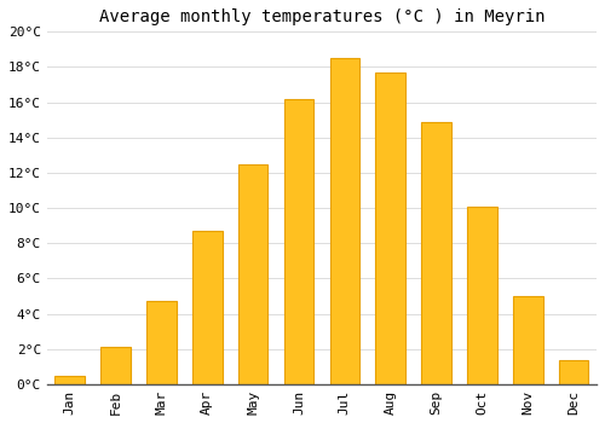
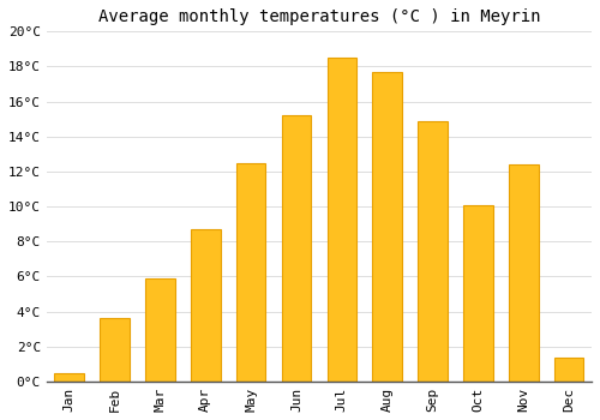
Feb: 2.1°C -> 3.6°C
Mar: 4.7°C -> 5.9°C
Jun: 16.2°C -> 15.2°C
Nov: 5.0°C -> 12.4°C
